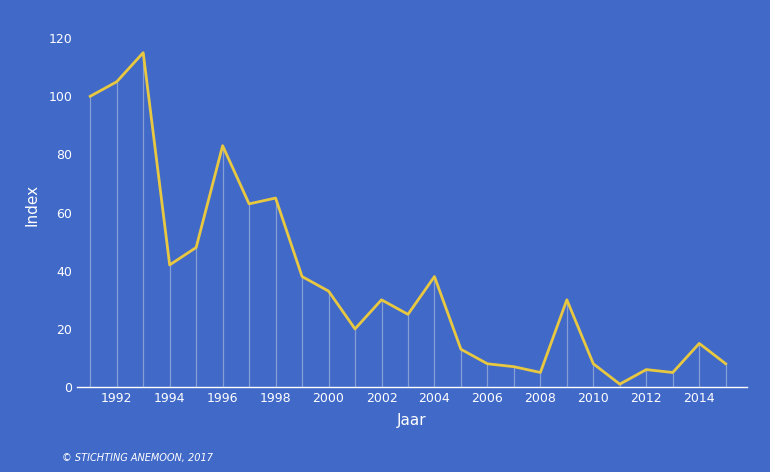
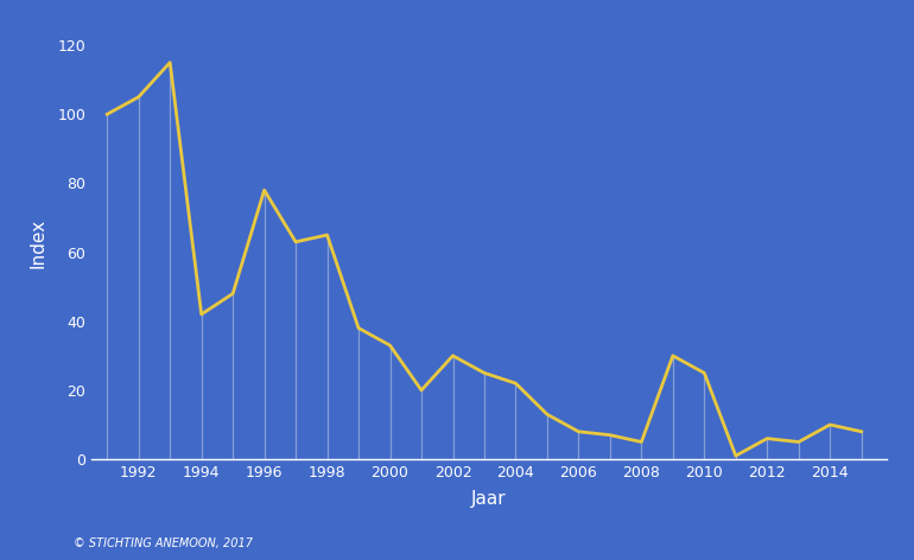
1996: 83 -> 78
2004: 38 -> 22
2010: 8 -> 25
2014: 15 -> 10
